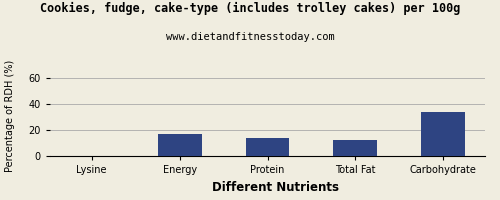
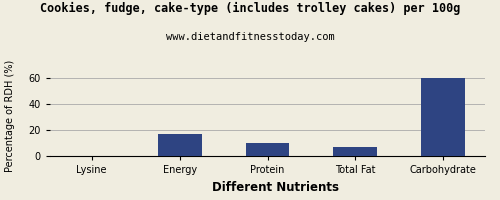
Protein: 14 -> 10
Total Fat: 12 -> 7
Carbohydrate: 34 -> 60
